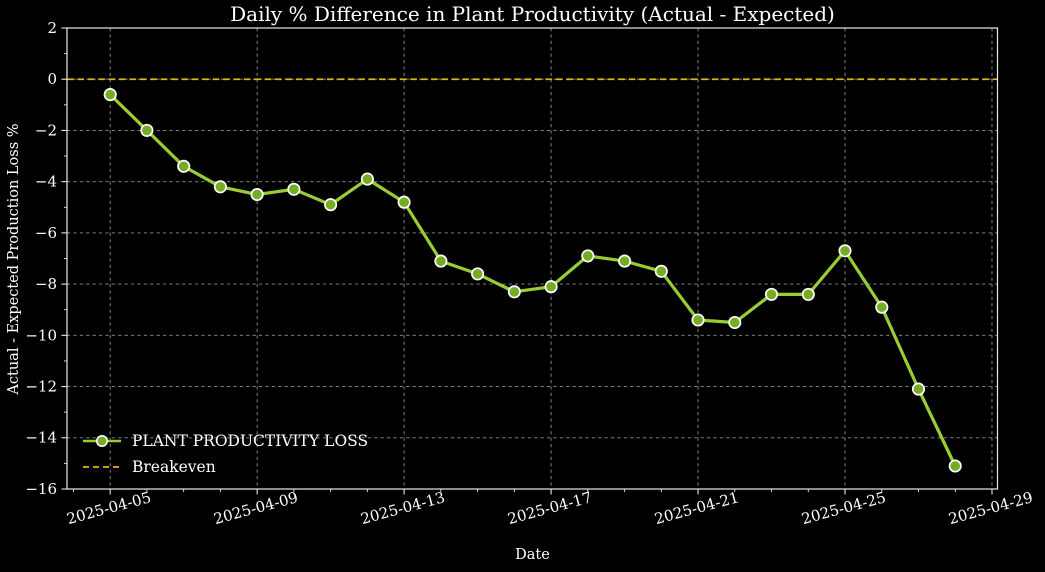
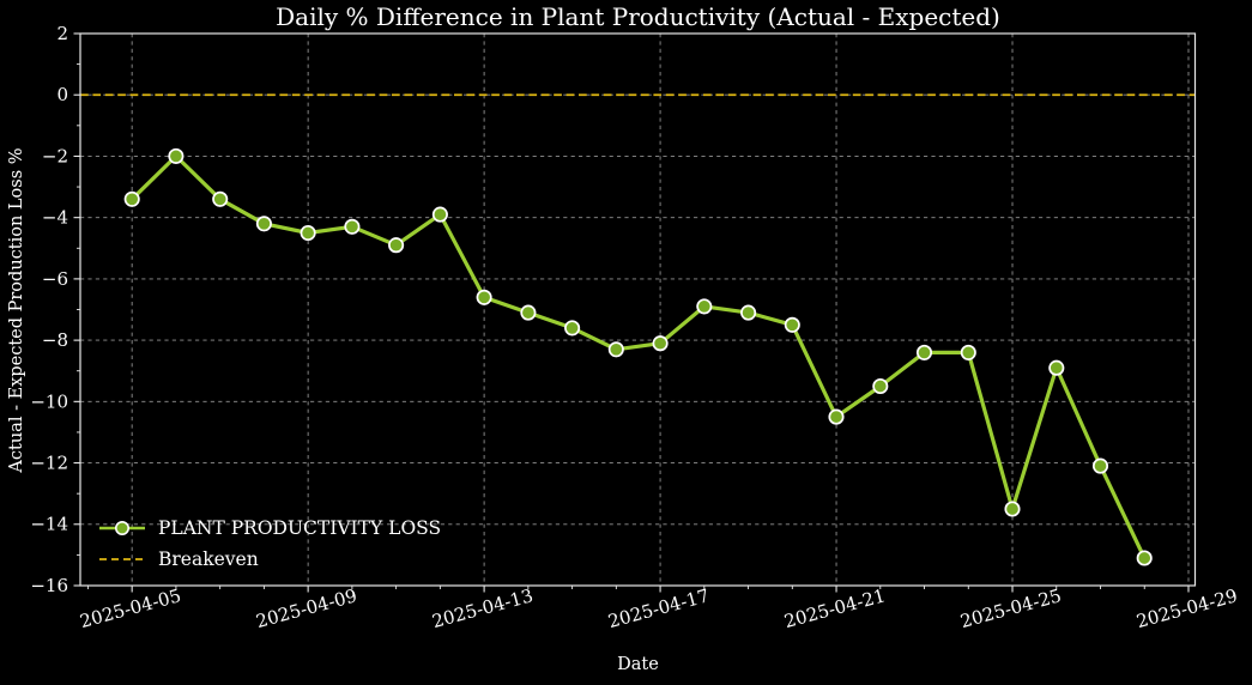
2025-04-05: -0.6 -> -3.4
2025-04-13: -4.8 -> -6.6
2025-04-21: -9.4 -> -10.5
2025-04-25: -6.7 -> -13.5
